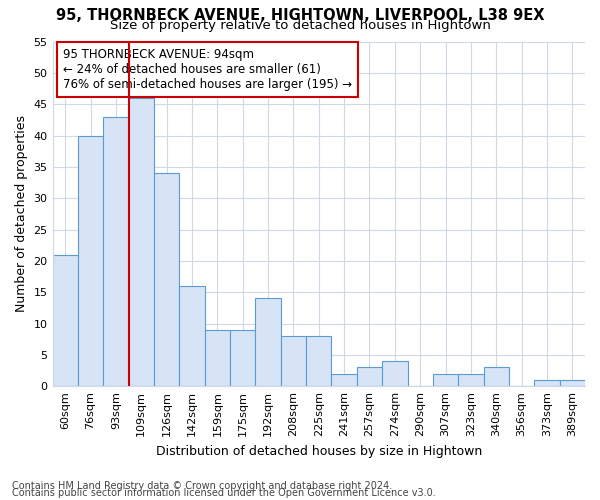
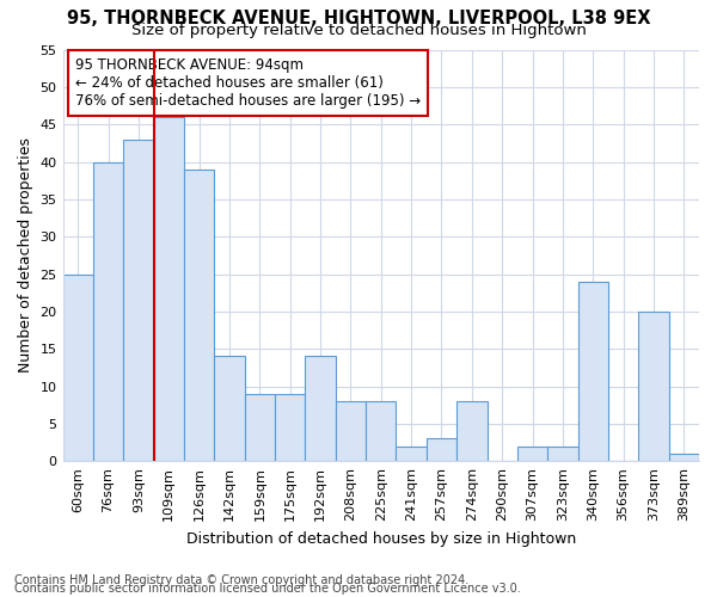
60sqm: 21 -> 25
126sqm: 34 -> 39
142sqm: 16 -> 14
274sqm: 4 -> 8
340sqm: 3 -> 24
373sqm: 1 -> 20
